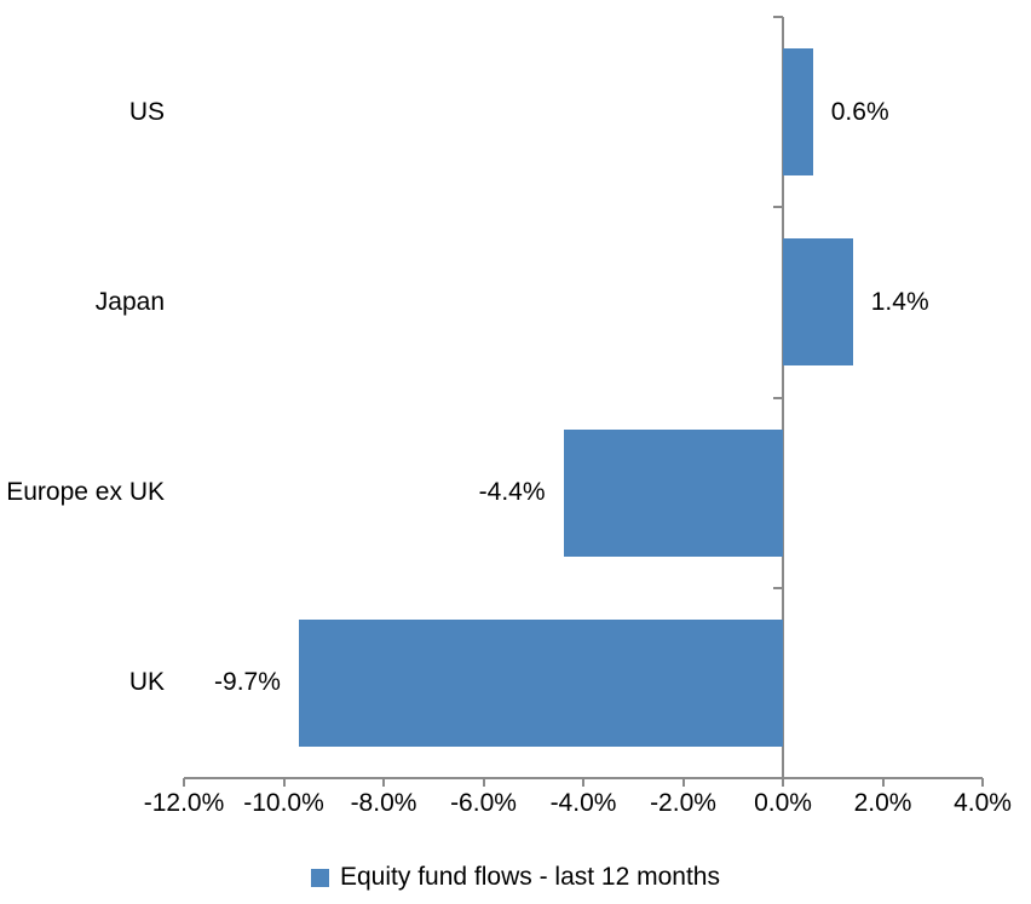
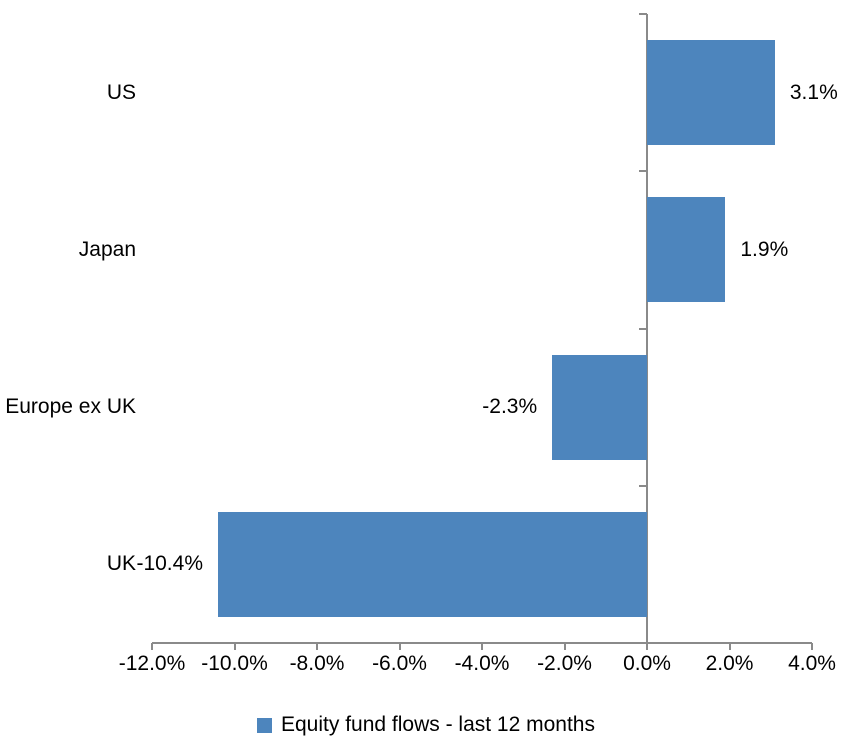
US: 0.6% -> 3.1%
Japan: 1.4% -> 1.9%
Europe ex UK: -4.4% -> -2.3%
UK: -9.7% -> -10.4%
